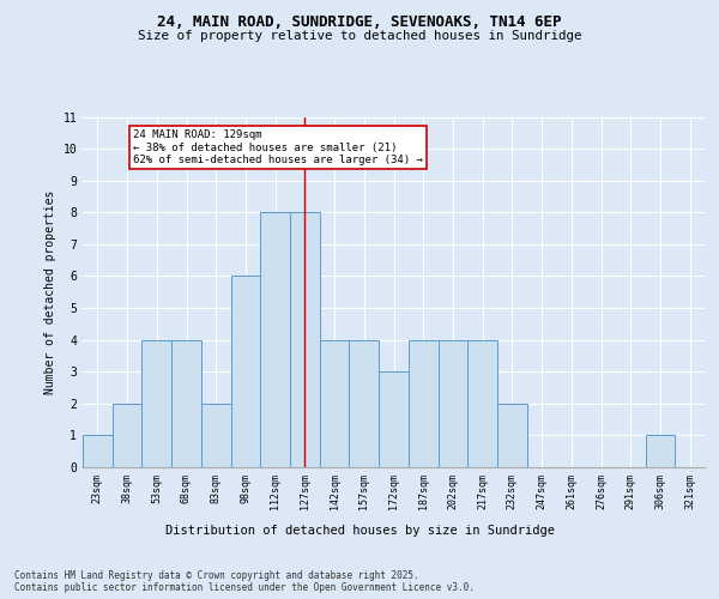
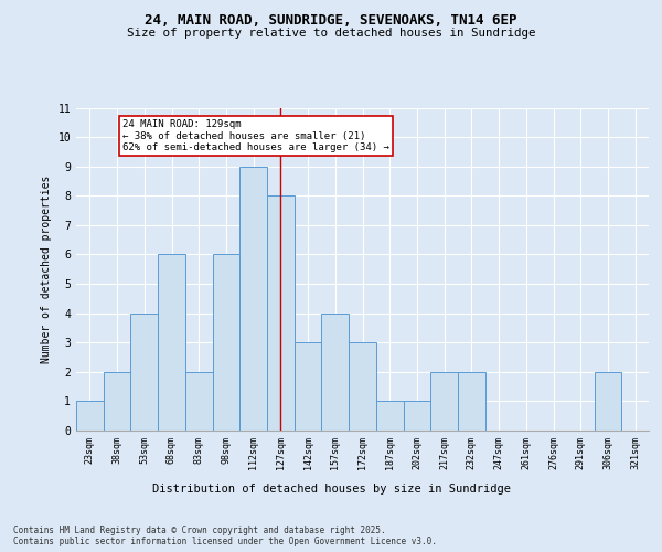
68sqm: 4 -> 6
112sqm: 8 -> 9
142sqm: 4 -> 3
187sqm: 4 -> 1
202sqm: 4 -> 1
217sqm: 4 -> 2
306sqm: 1 -> 2
